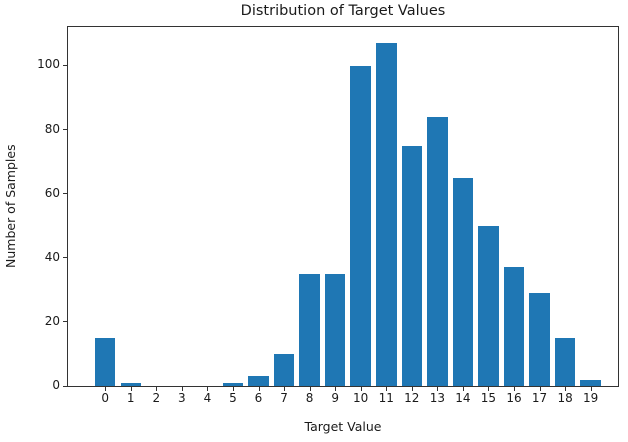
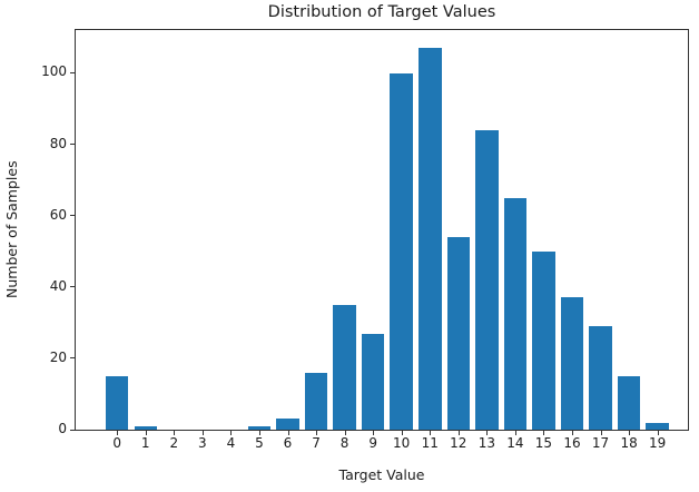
7: 10 -> 16
9: 35 -> 27
12: 75 -> 54
